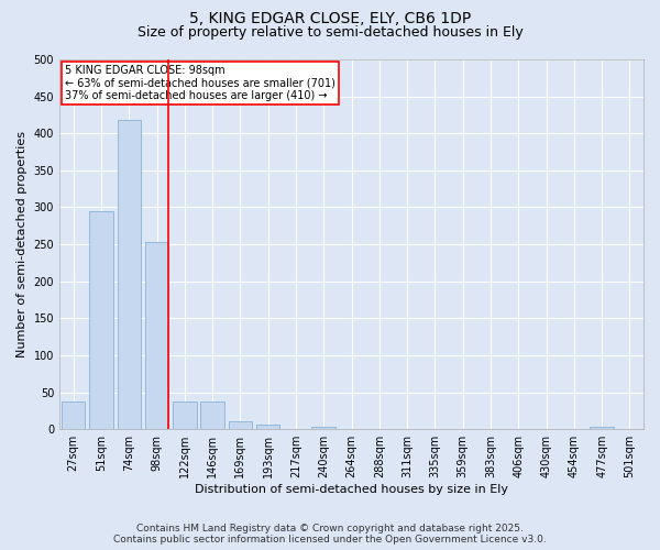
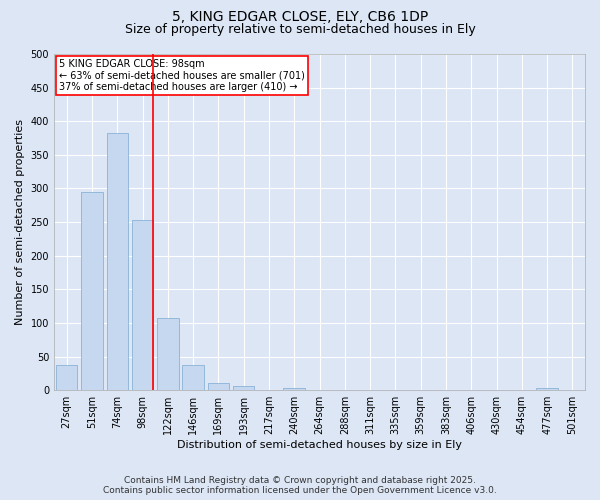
74sqm: 418 -> 383
122sqm: 38 -> 108
